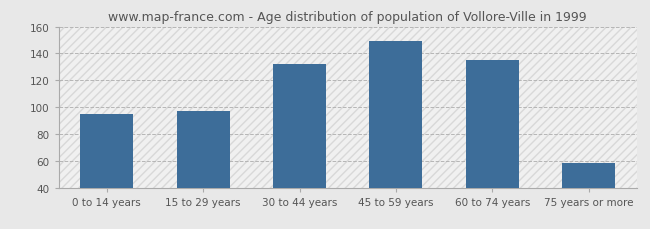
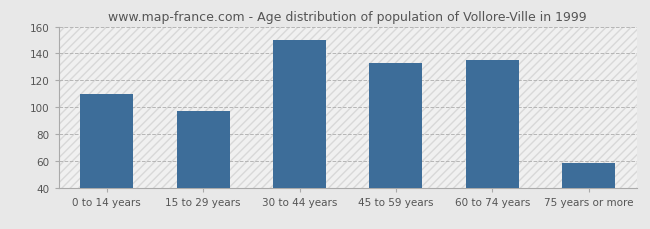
0 to 14 years: 95 -> 110
30 to 44 years: 132 -> 150
45 to 59 years: 149 -> 133
